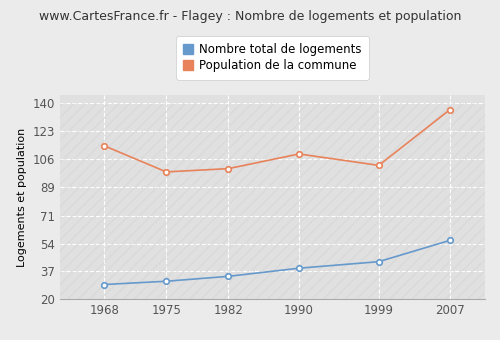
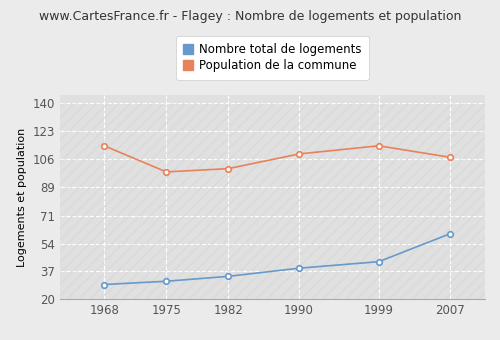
Population de la commune/1999: 102 -> 114
Nombre total de logements/2007: 56 -> 60
Population de la commune/2007: 136 -> 107
